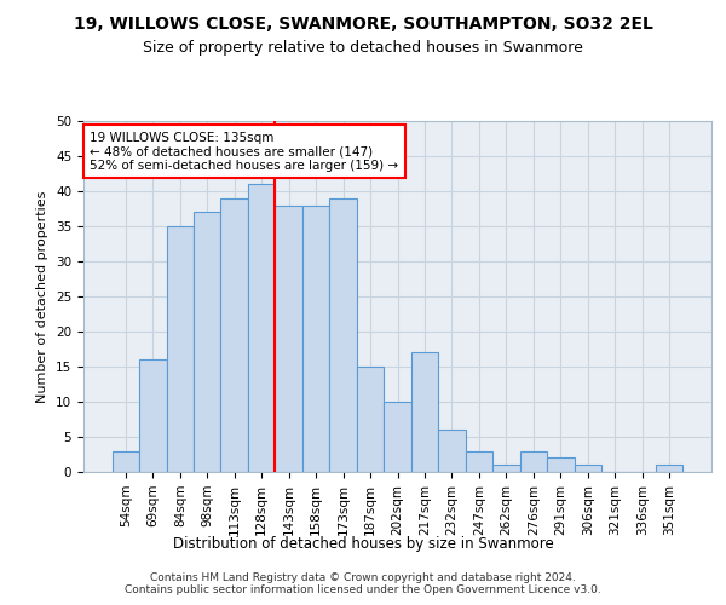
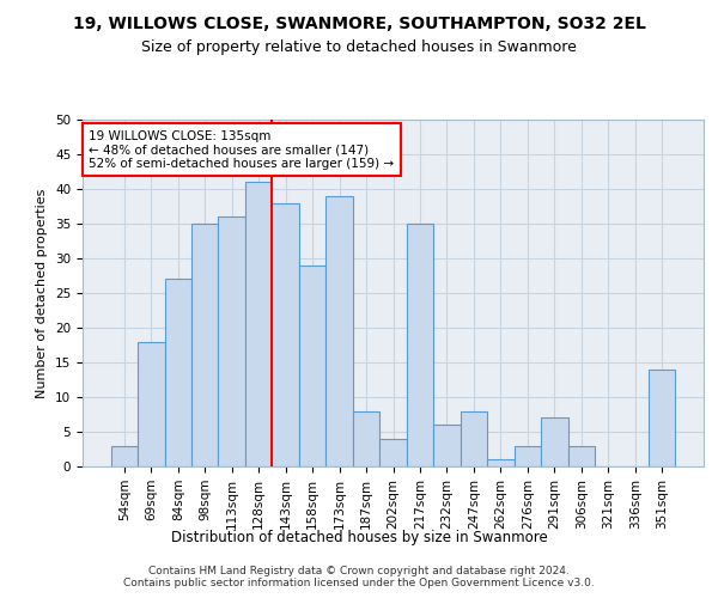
69sqm: 16 -> 18
84sqm: 35 -> 27
98sqm: 37 -> 35
113sqm: 39 -> 36
158sqm: 38 -> 29
187sqm: 15 -> 8
202sqm: 10 -> 4
217sqm: 17 -> 35
247sqm: 3 -> 8
291sqm: 2 -> 7
306sqm: 1 -> 3
351sqm: 1 -> 14
